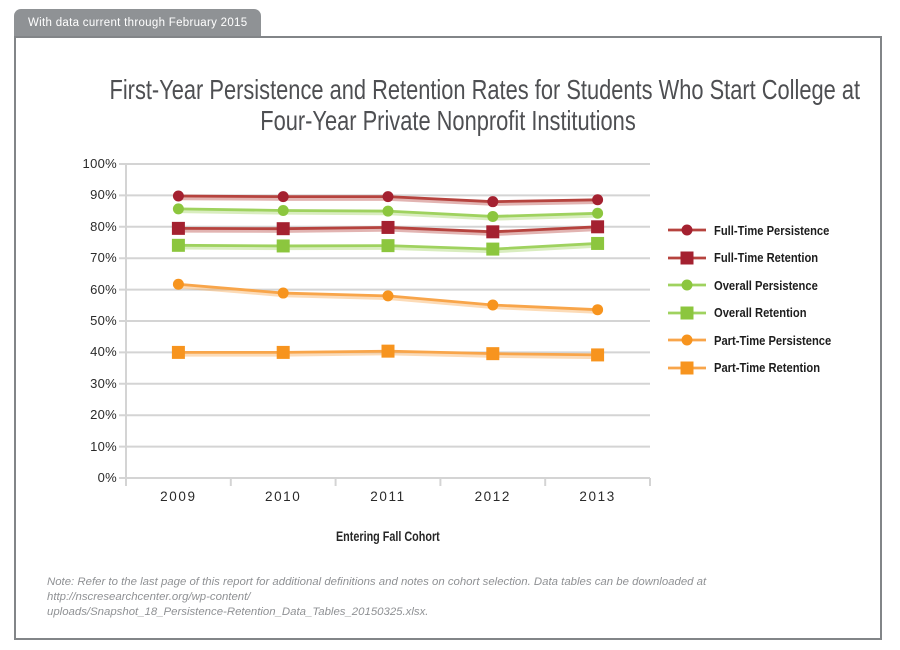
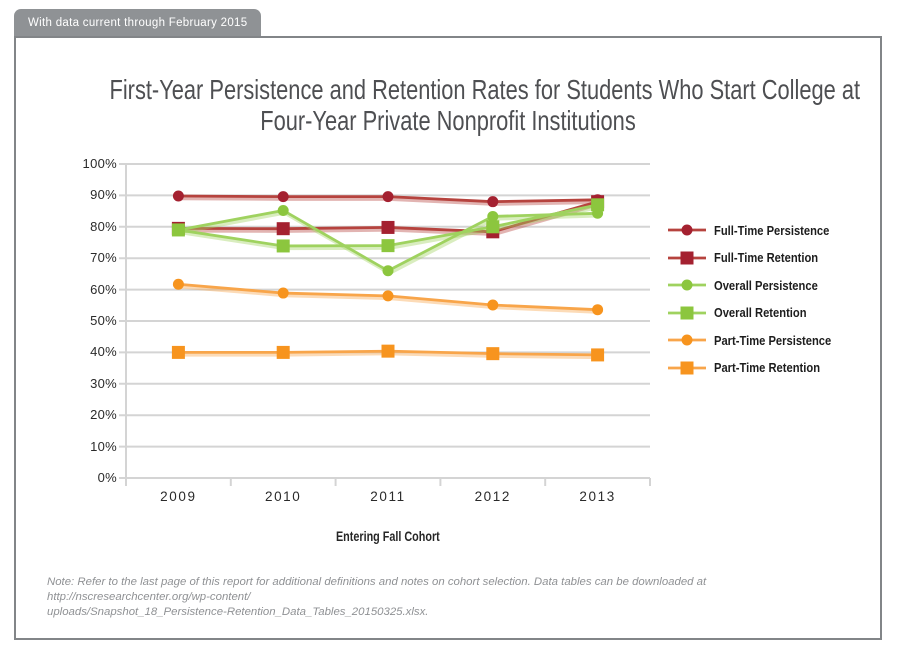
Overall Persistence/2009: 86% -> 79%
Overall Retention/2009: 74% -> 79%
Overall Persistence/2011: 85% -> 66%
Overall Retention/2012: 73% -> 80%
Full-Time Retention/2013: 80% -> 88%
Overall Retention/2013: 75% -> 87%
